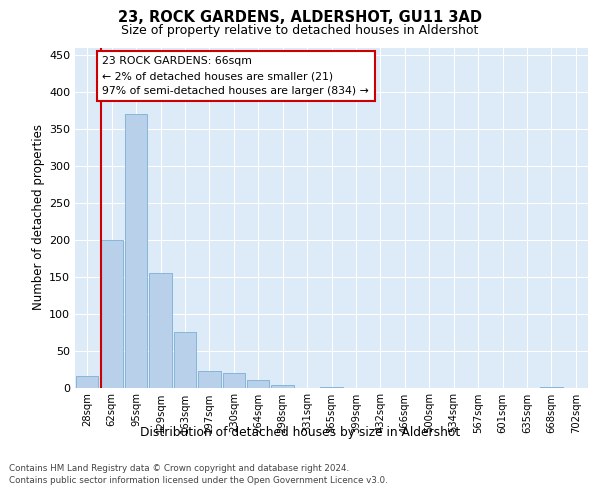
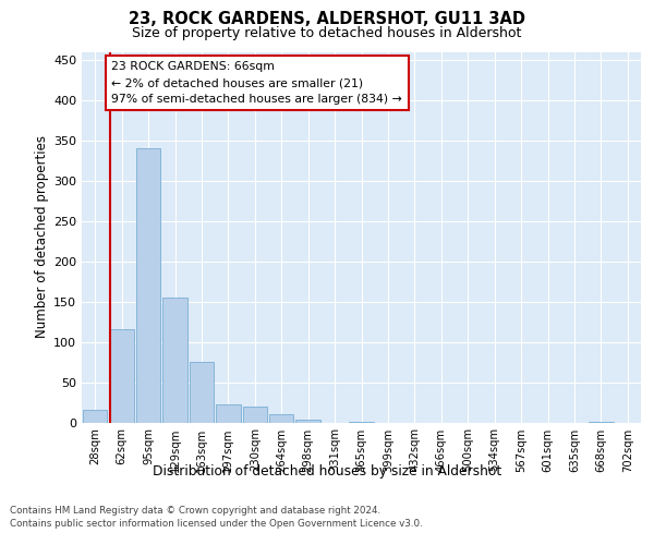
62sqm: 200 -> 116
95sqm: 370 -> 340
